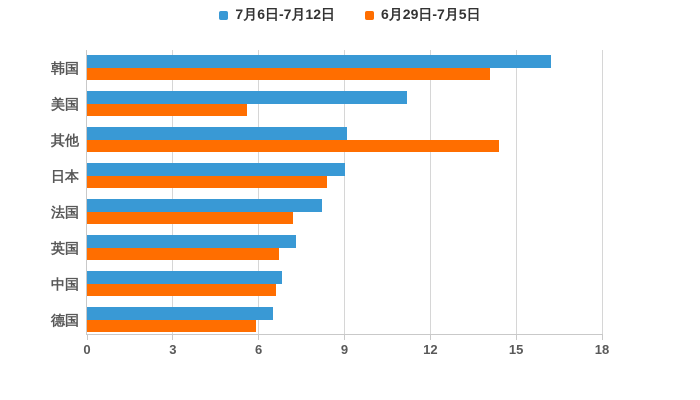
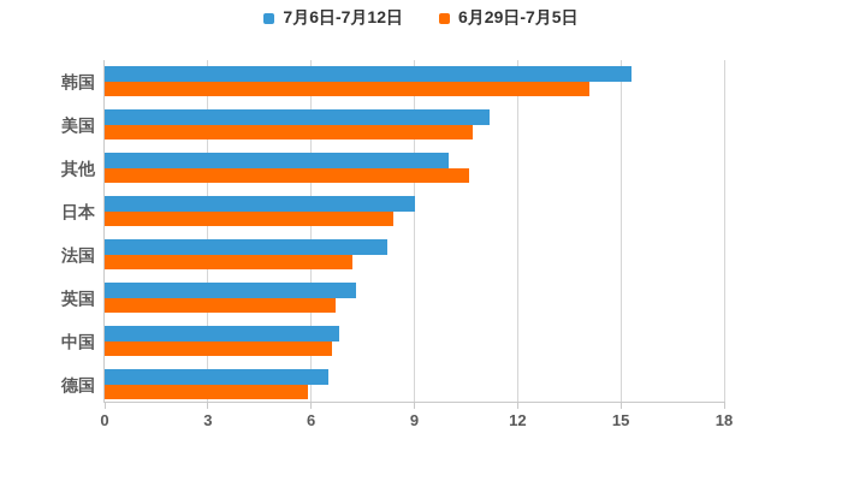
7月6日-7月12日/韩国: 16.2 -> 15.3
6月29日-7月5日/美国: 5.6 -> 10.7
7月6日-7月12日/其他: 9.1 -> 10.0
6月29日-7月5日/其他: 14.4 -> 10.6
